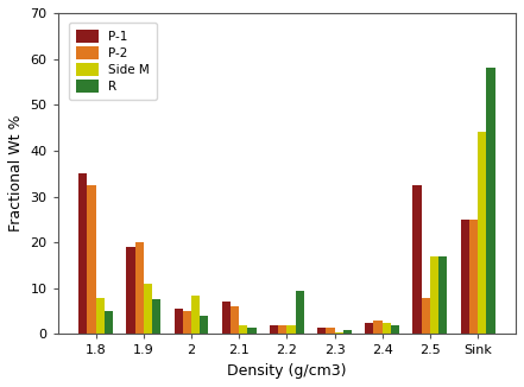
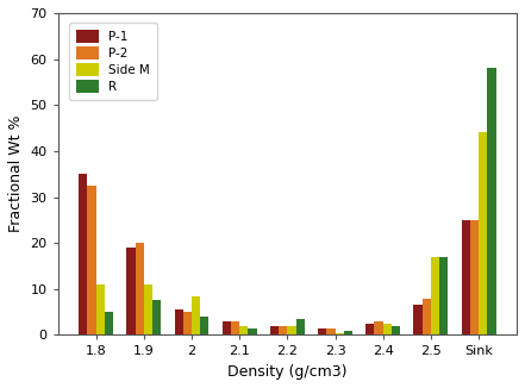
Side M/1.8: 8.0 -> 11.0
P-1/2.1: 7.0 -> 3.0
P-2/2.1: 6.0 -> 3.0
R/2.2: 9.5 -> 3.5
P-1/2.5: 32.5 -> 6.5
